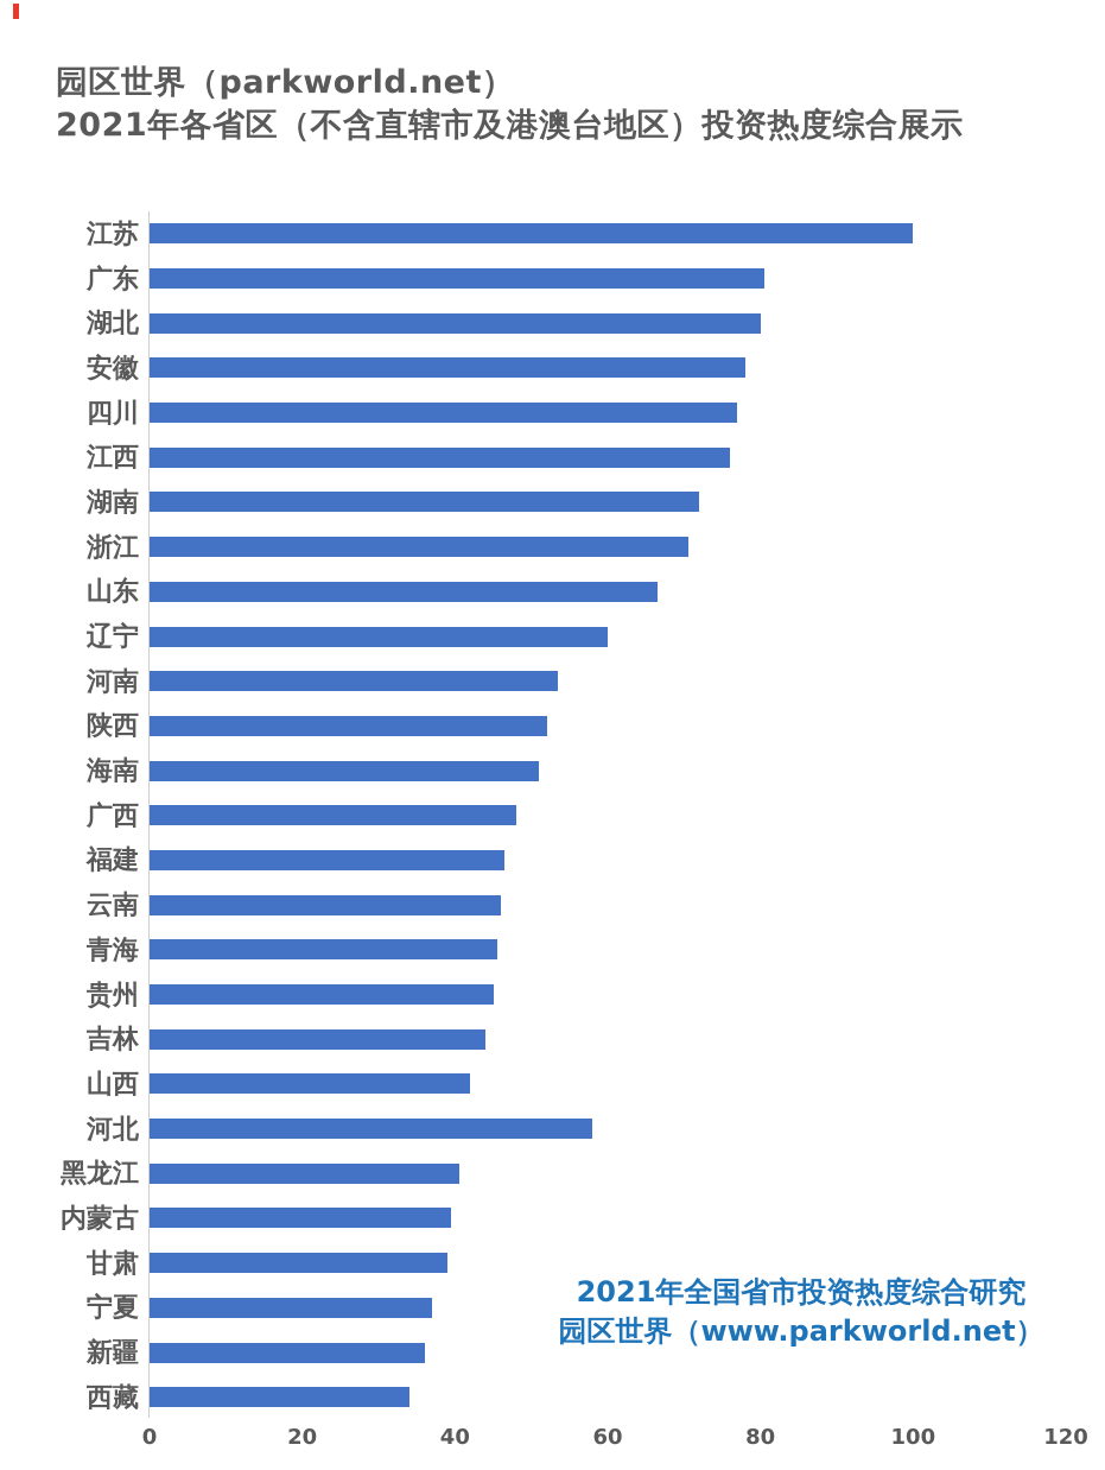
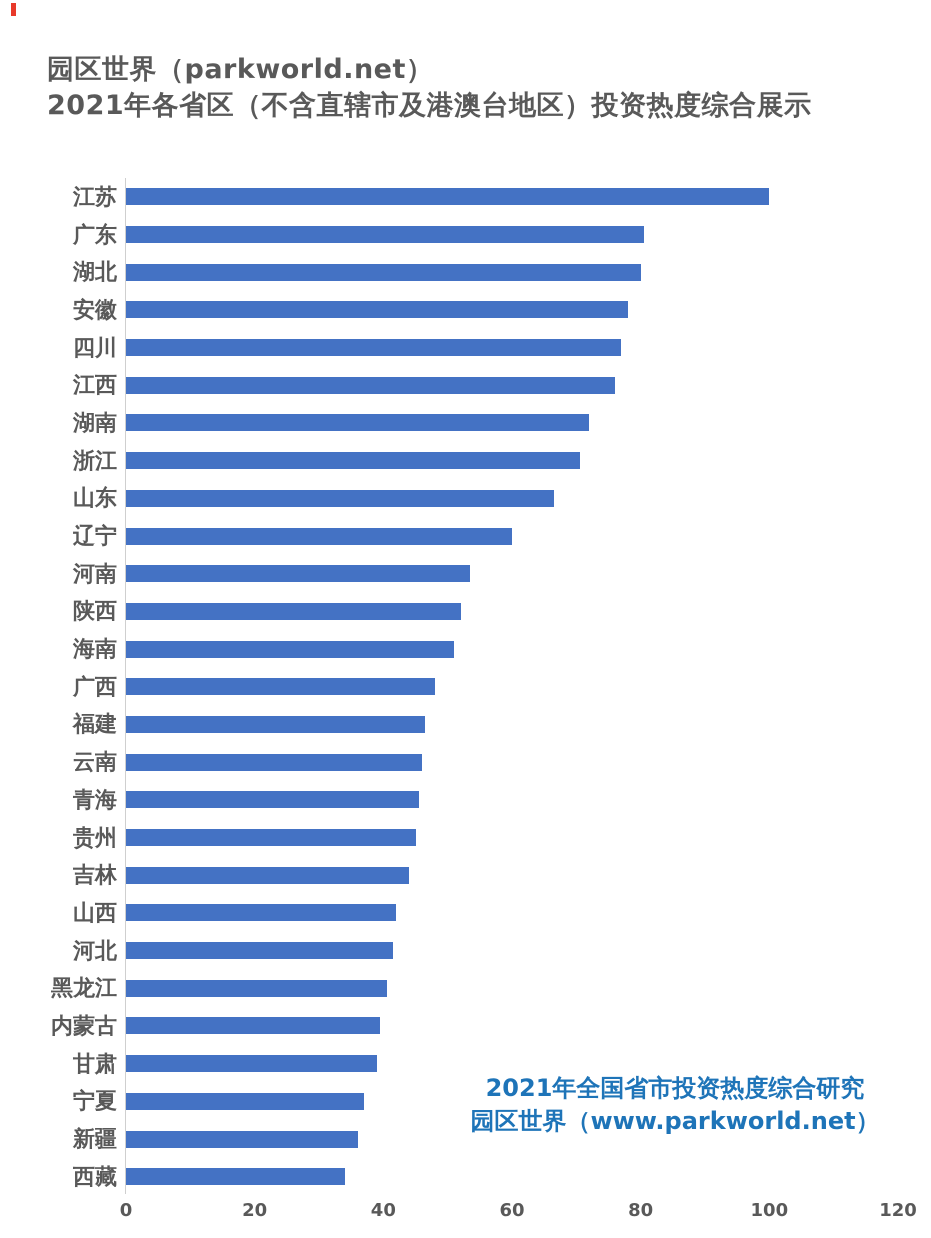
河北: 58 -> 42
